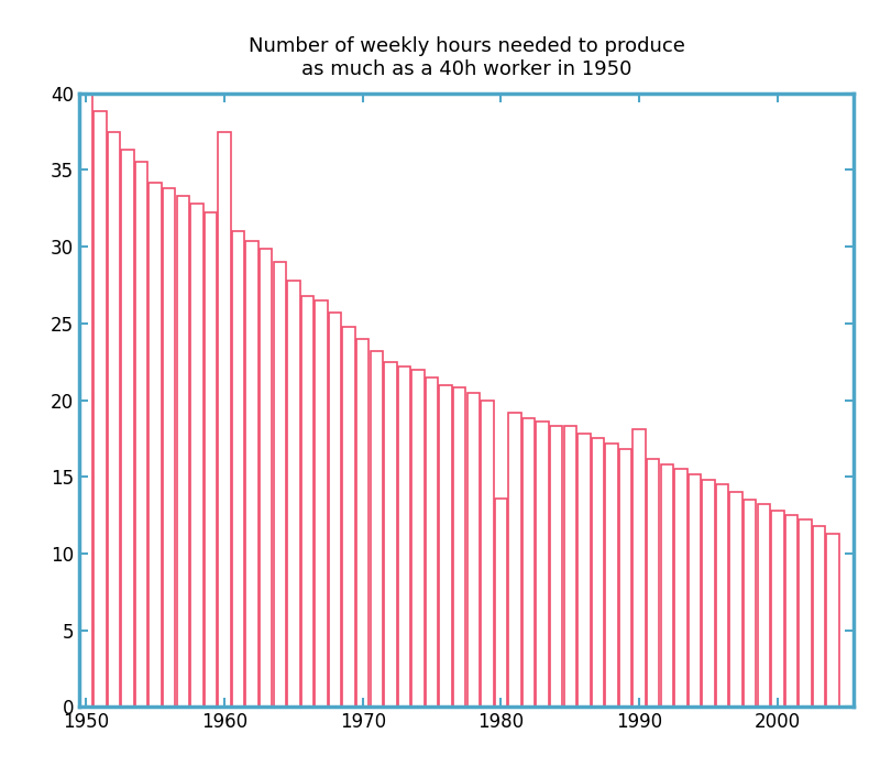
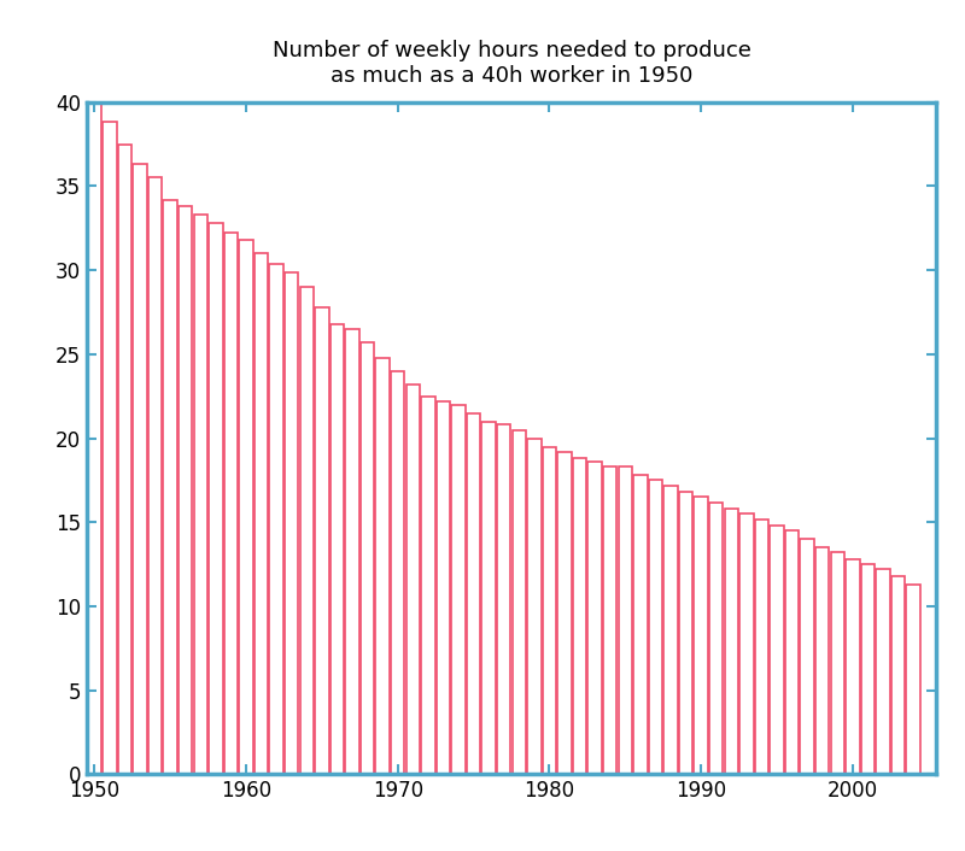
1960: 37.5 -> 31.8
1980: 13.6 -> 19.5
1990: 18.1 -> 16.5
